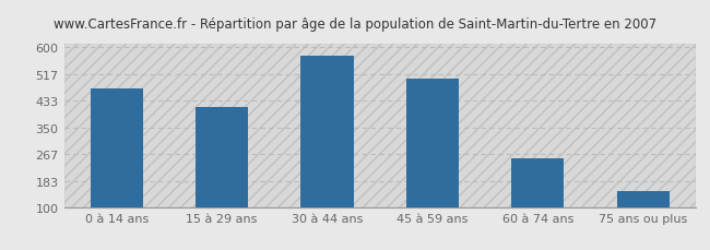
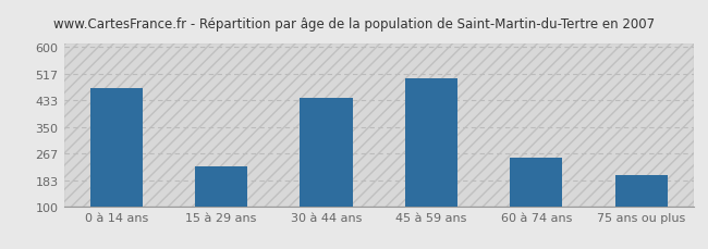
15 à 29 ans: 413 -> 225
30 à 44 ans: 575 -> 440
75 ans ou plus: 152 -> 200
